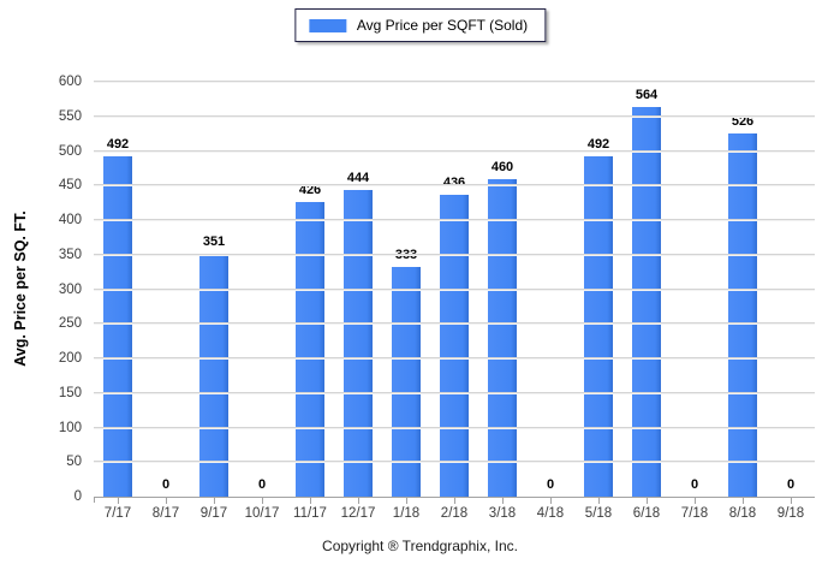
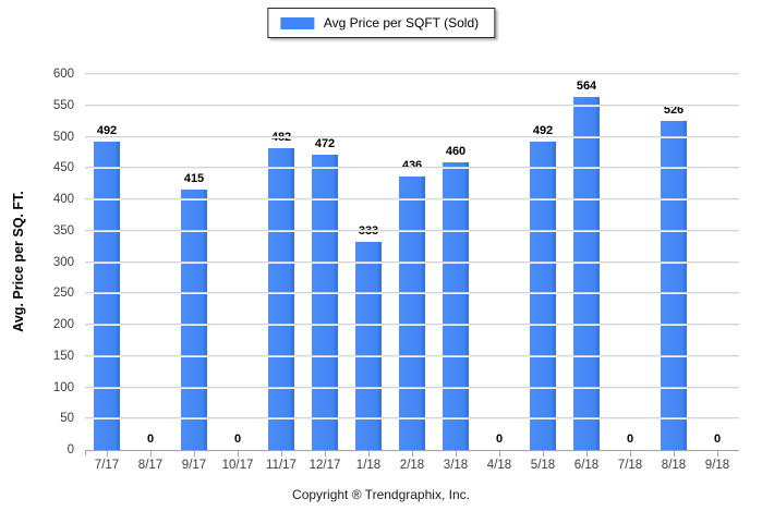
9/17: 351 -> 415
11/17: 426 -> 482
12/17: 444 -> 472
